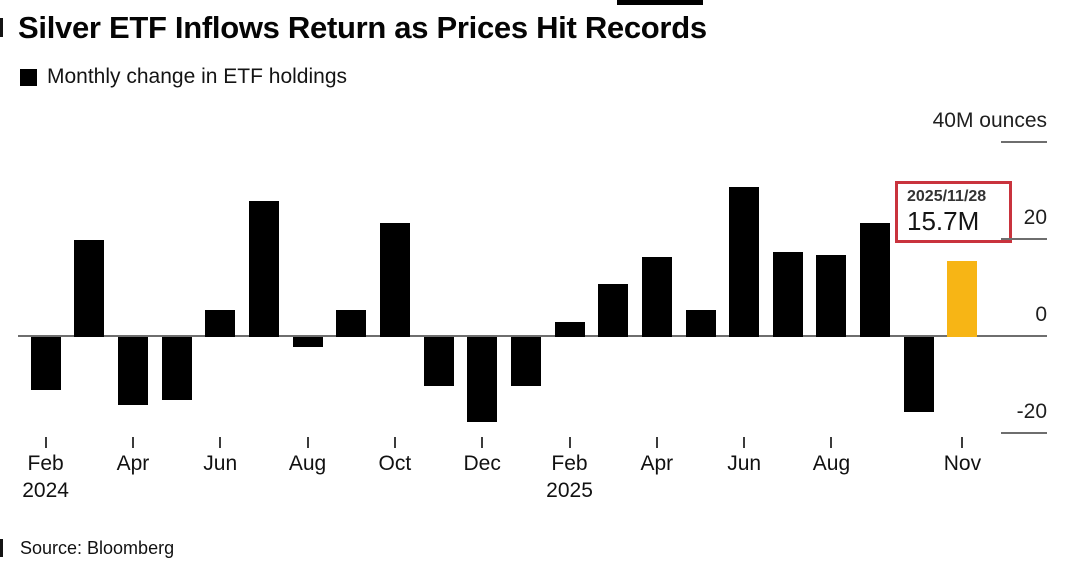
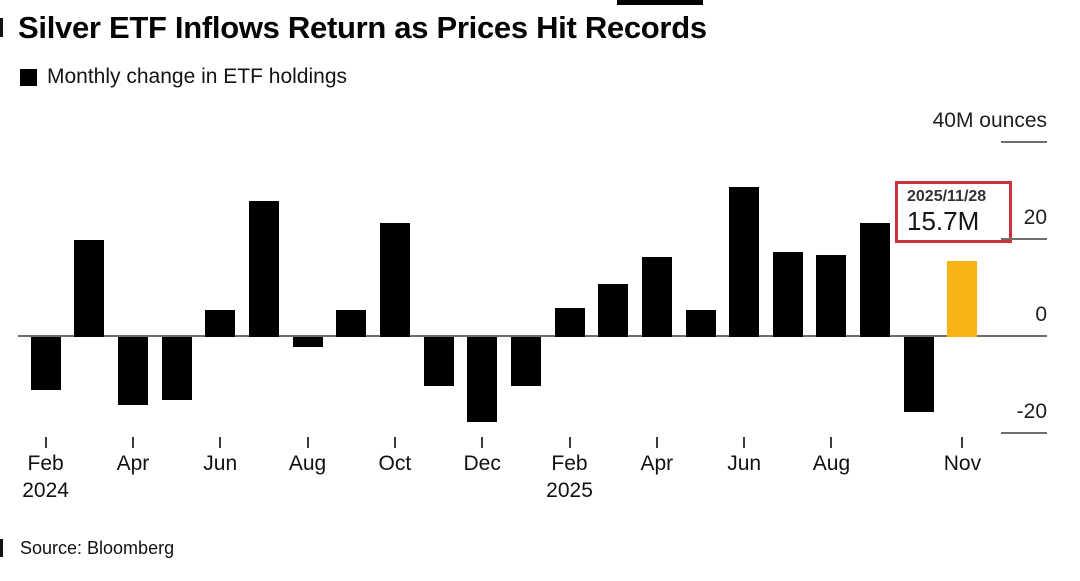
Feb 2025: 3 -> 6
